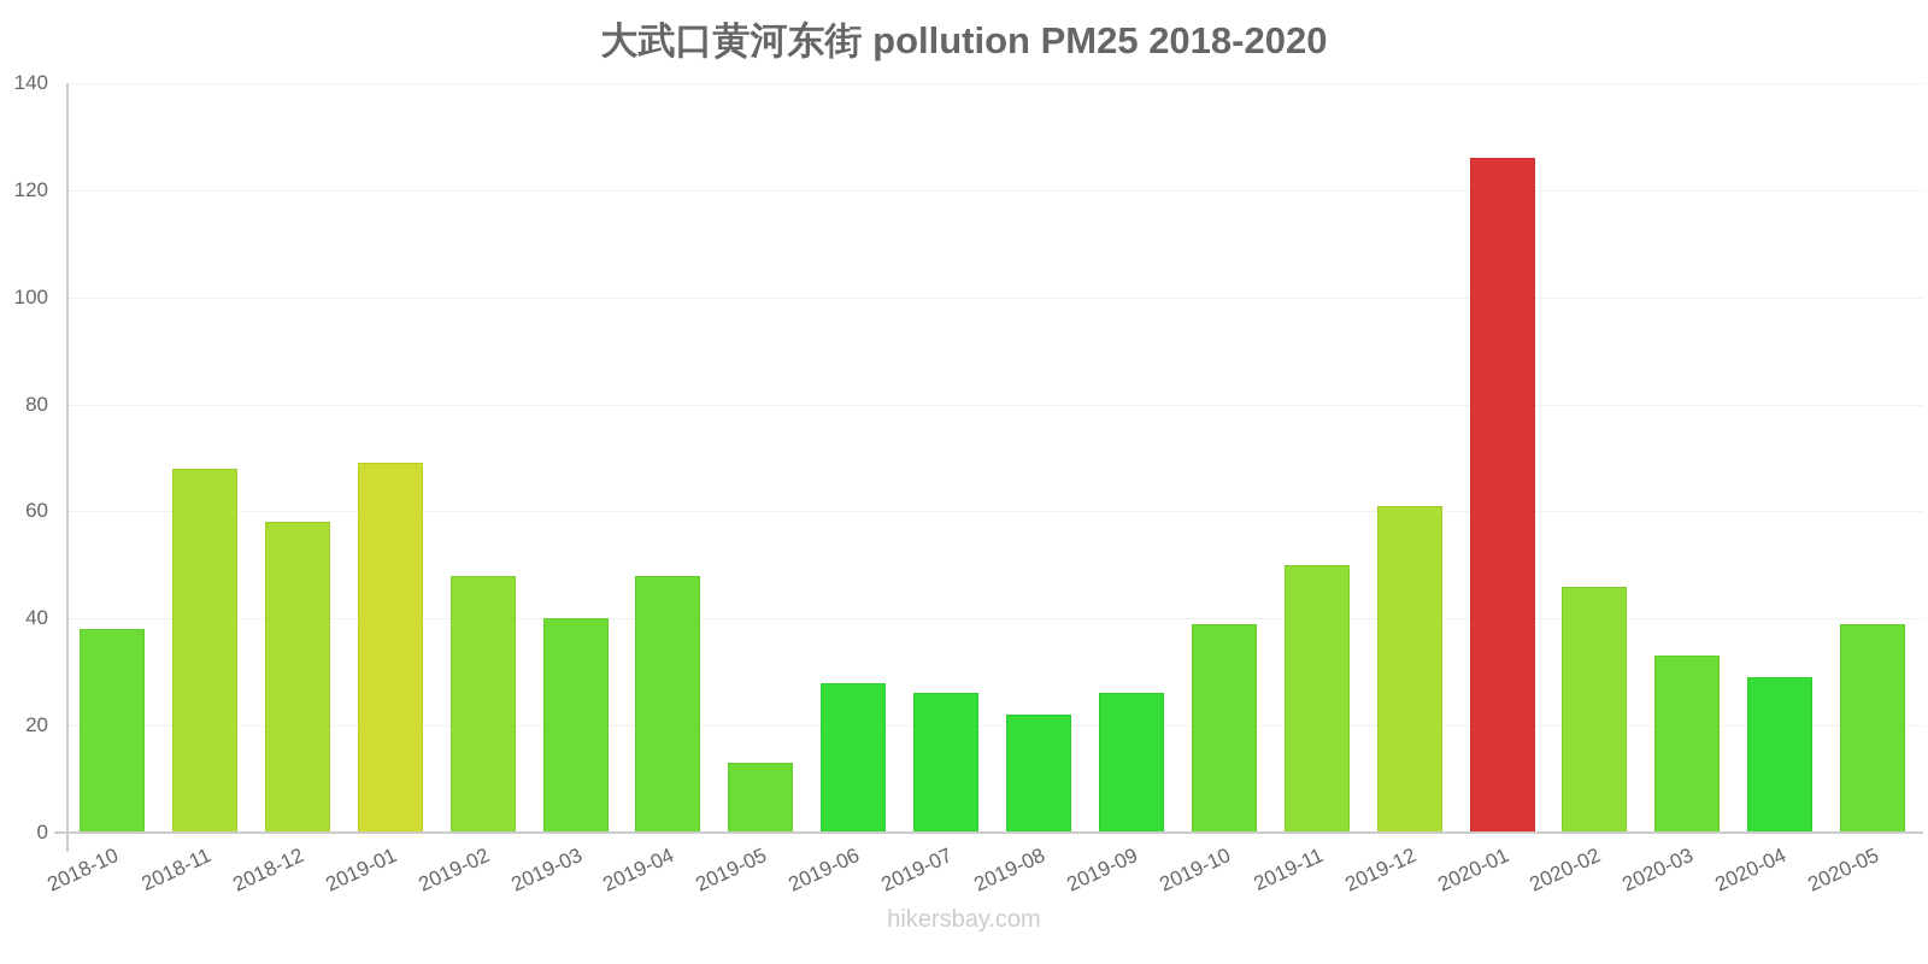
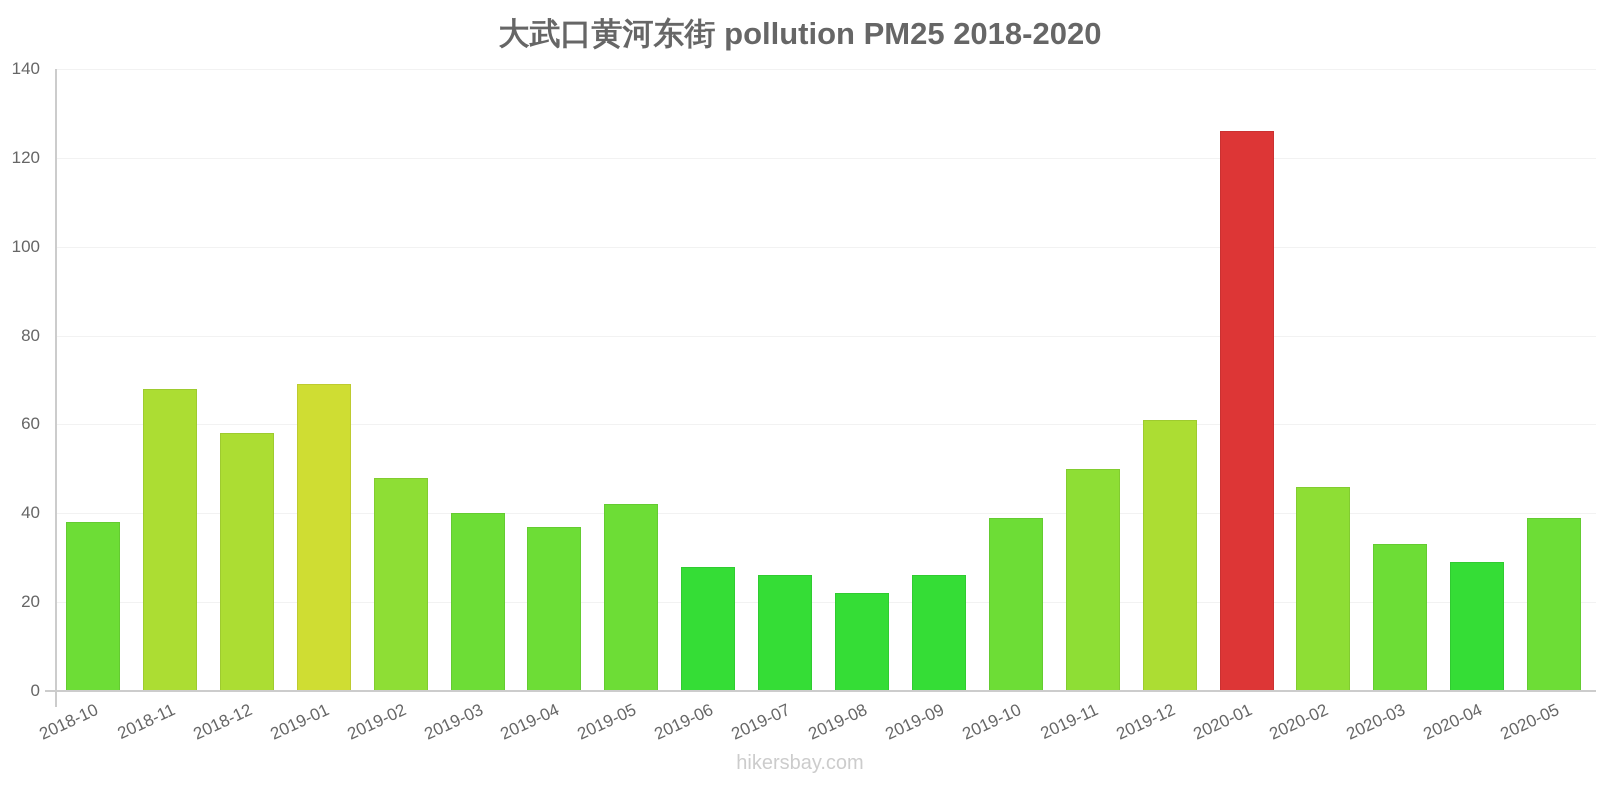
2019-04: 48 -> 37
2019-05: 13 -> 42
